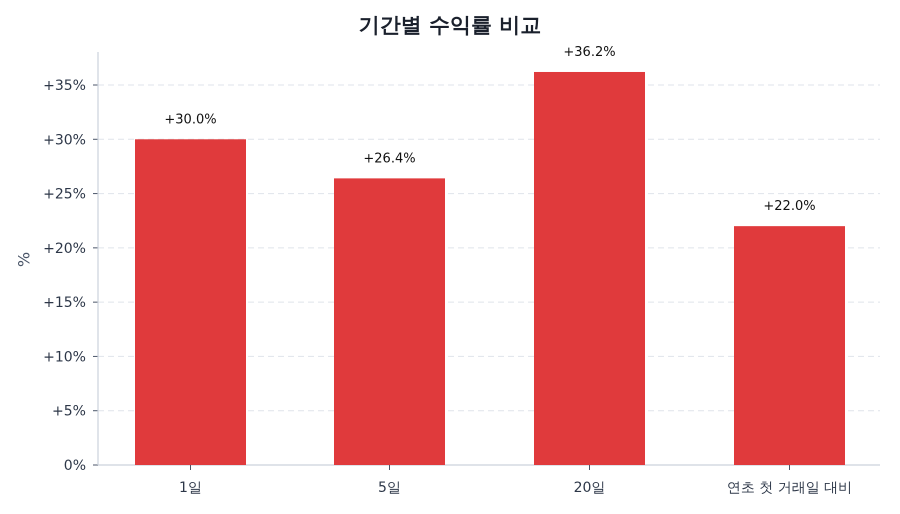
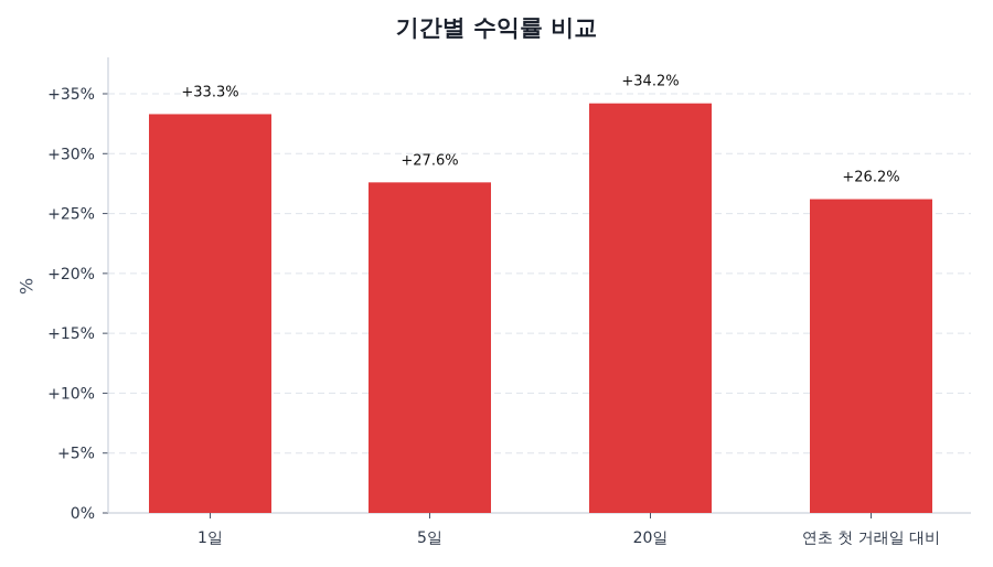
1일: +30.0% -> +33.3%
5일: +26.4% -> +27.6%
20일: +36.2% -> +34.2%
연초 첫 거래일 대비: +22.0% -> +26.2%
